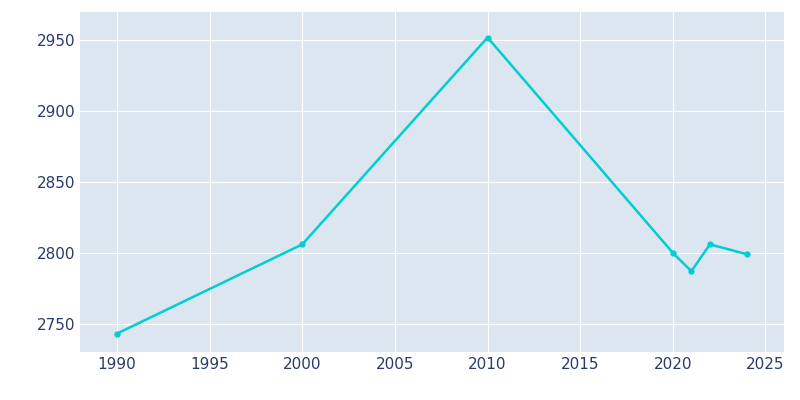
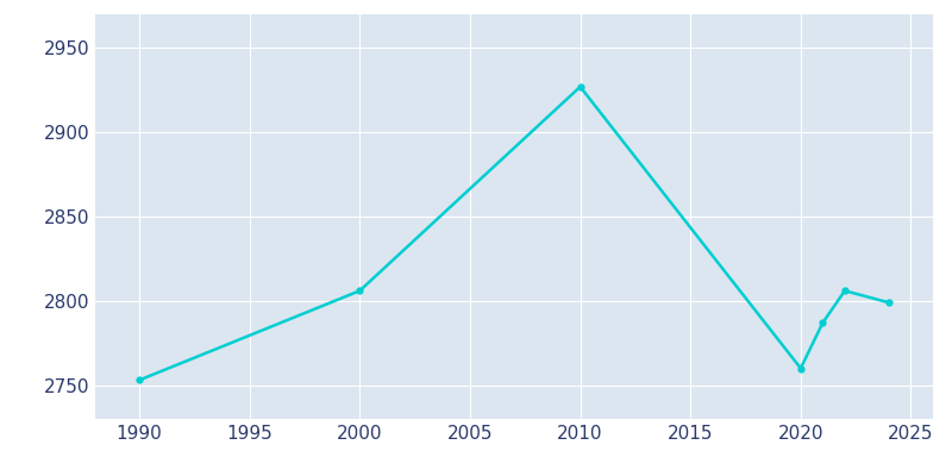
1990: 2743 -> 2753
2010: 2952 -> 2927
2020: 2800 -> 2760
